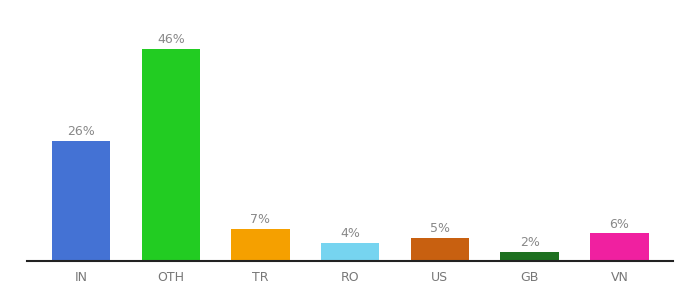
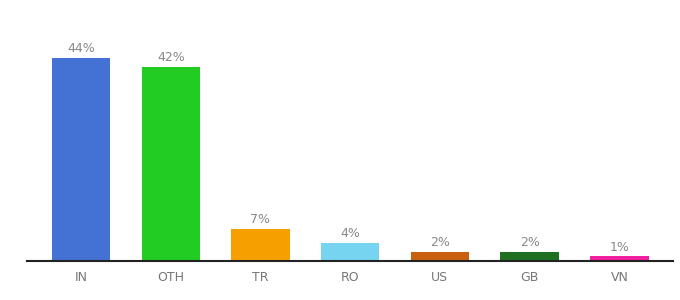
IN: 26% -> 44%
OTH: 46% -> 42%
US: 5% -> 2%
VN: 6% -> 1%
